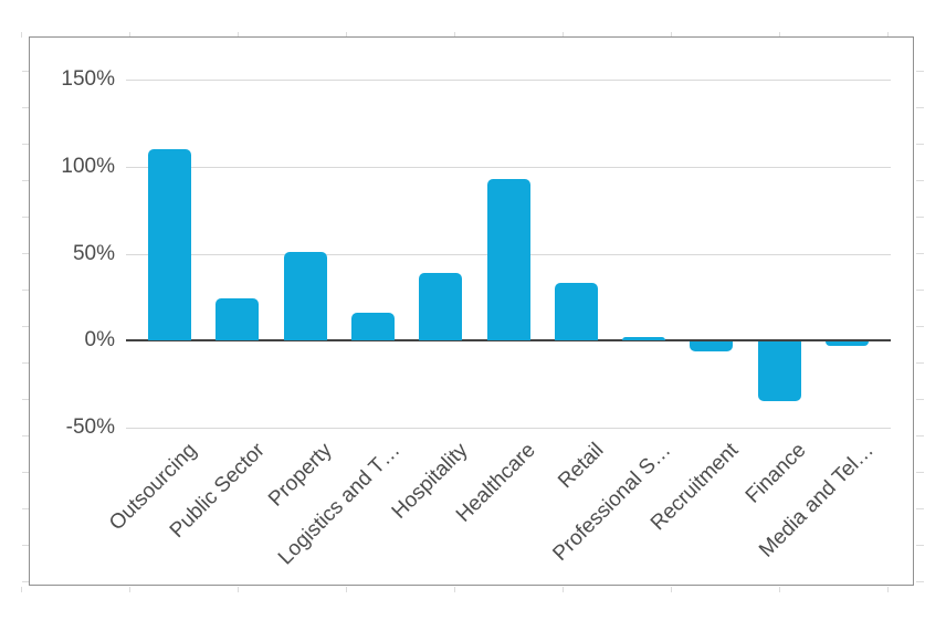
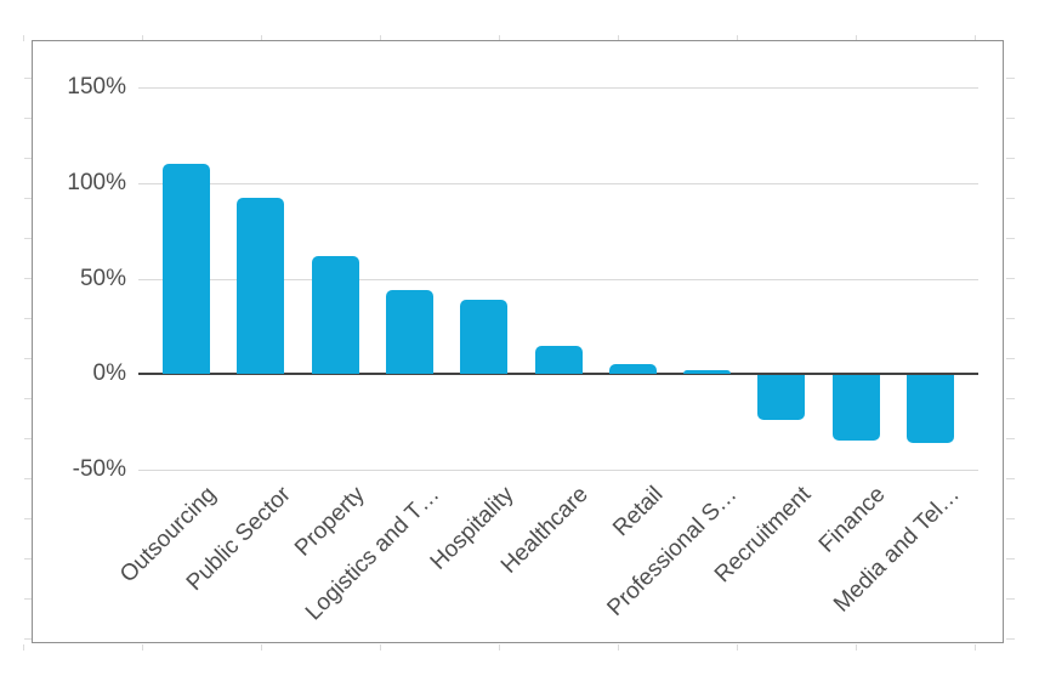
Public Sector: 24% -> 92%
Property: 51% -> 62%
Logistics and T…: 16% -> 44%
Healthcare: 93% -> 15%
Retail: 33% -> 5%
Recruitment: -6% -> -24%
Media and Tel…: -3% -> -36%
